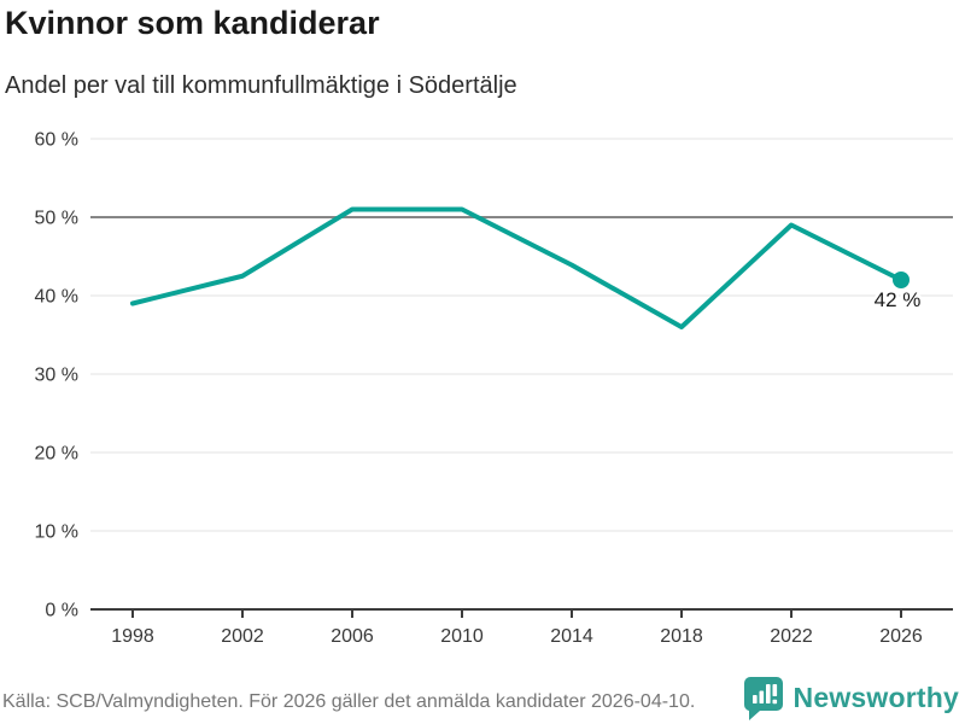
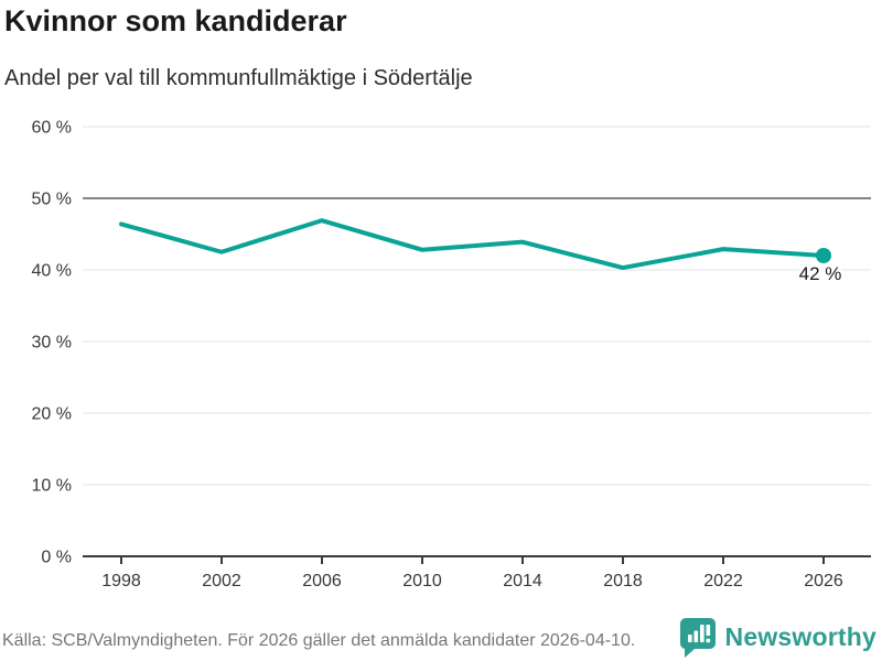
1998: 39% -> 46%
2006: 51% -> 47%
2010: 51% -> 43%
2018: 36% -> 40%
2022: 49% -> 43%
